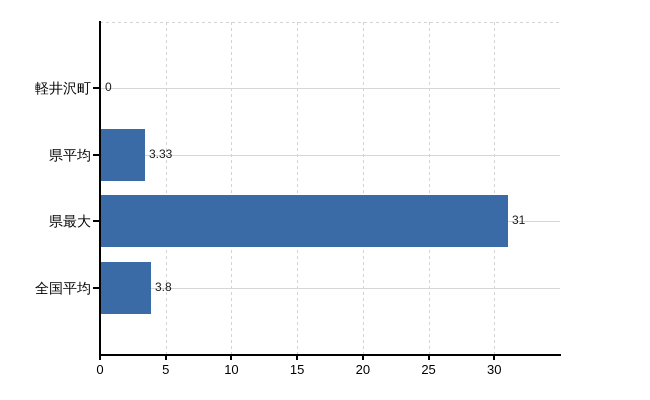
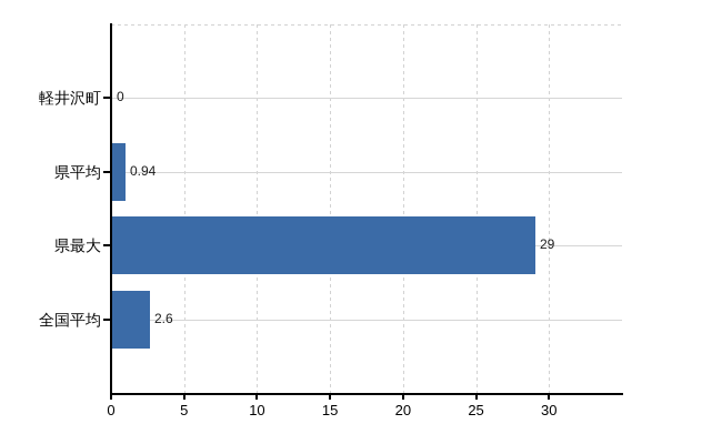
県平均: 3.33 -> 0.94
県最大: 31 -> 29
全国平均: 3.8 -> 2.6
